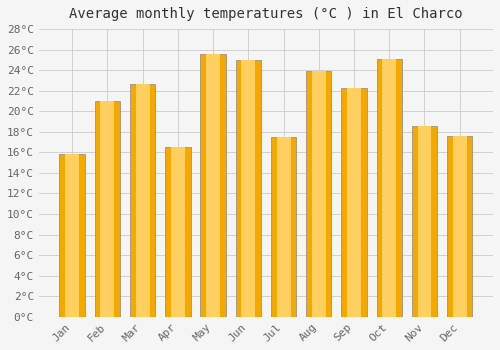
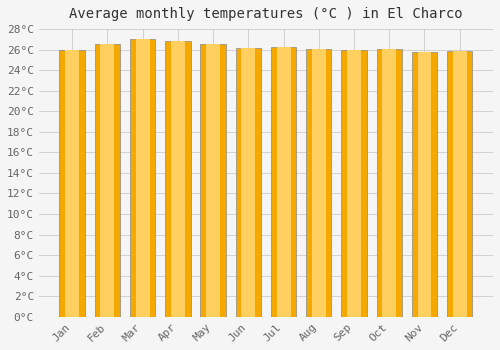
Jan: 15.8°C -> 26.0°C
Feb: 21.0°C -> 26.5°C
Mar: 22.7°C -> 27.0°C
Apr: 16.5°C -> 26.8°C
May: 25.6°C -> 26.5°C
Jun: 25.0°C -> 26.2°C
Jul: 17.5°C -> 26.3°C
Aug: 23.9°C -> 26.1°C
Sep: 22.3°C -> 26.0°C
Oct: 25.1°C -> 26.1°C
Nov: 18.6°C -> 25.8°C
Dec: 17.6°C -> 25.9°C
